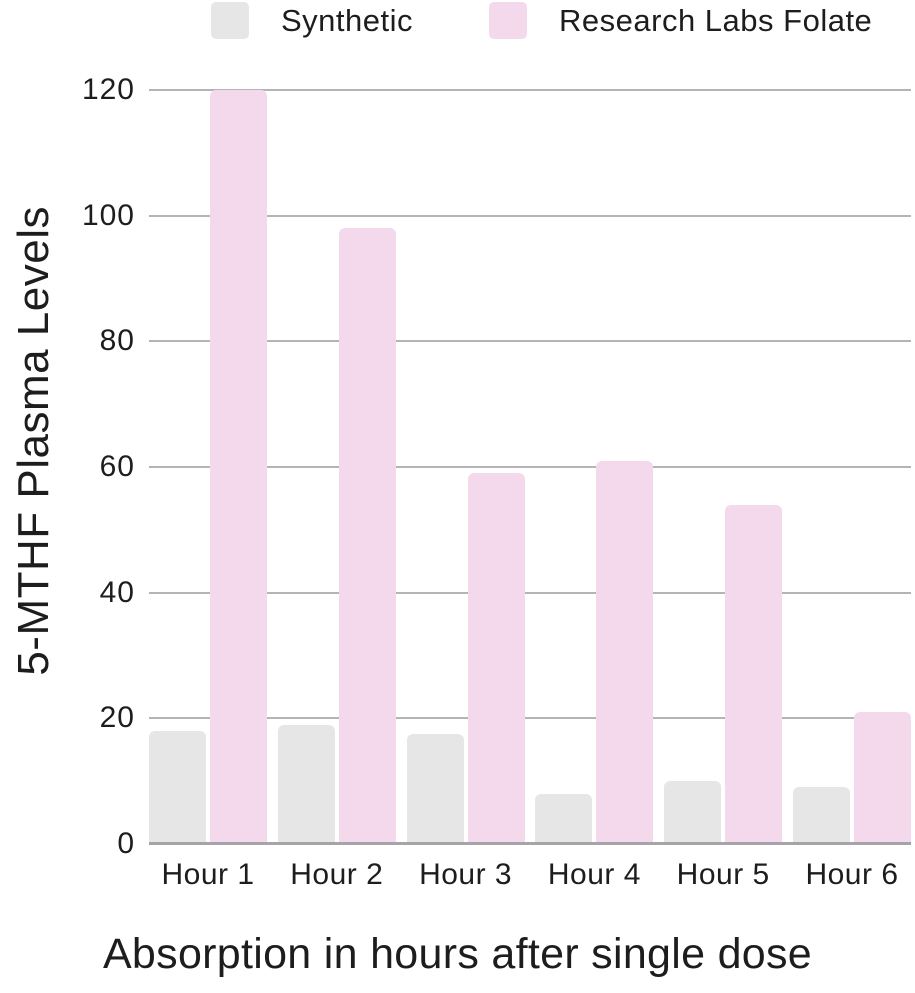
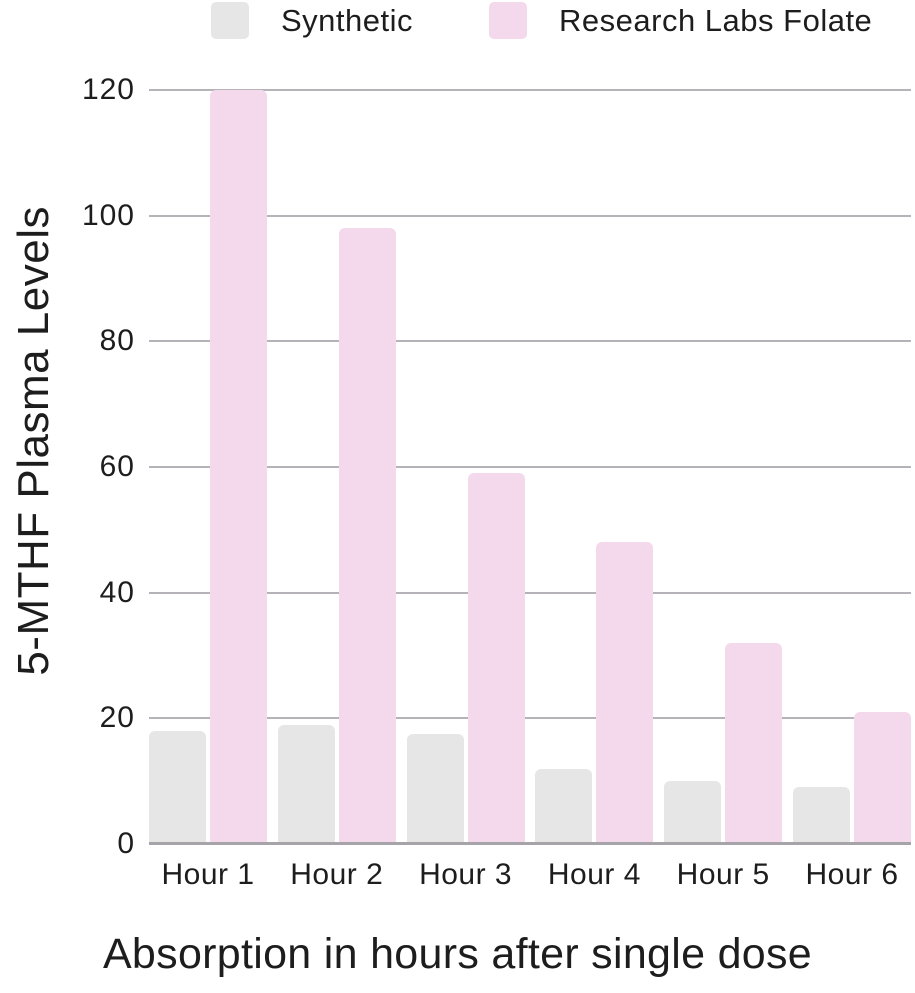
Synthetic/Hour 4: 8 -> 12
Research Labs Folate/Hour 4: 61 -> 48
Research Labs Folate/Hour 5: 54 -> 32
